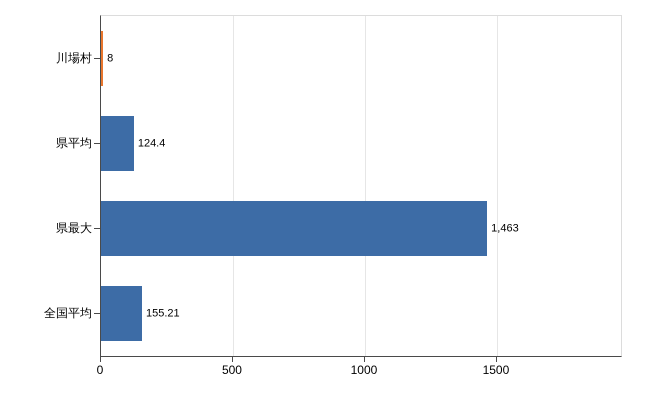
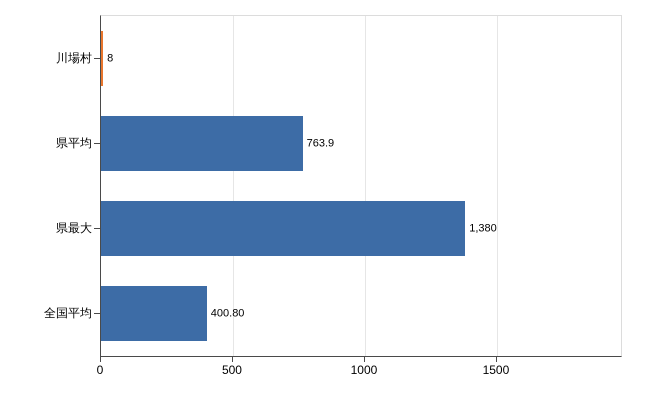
県平均: 124.4 -> 763.9
県最大: 1,463 -> 1,380
全国平均: 155.21 -> 400.80
